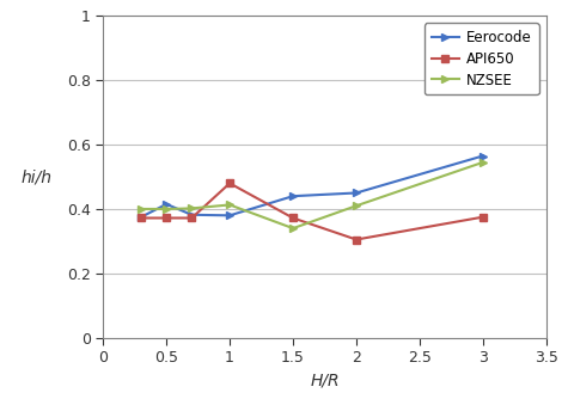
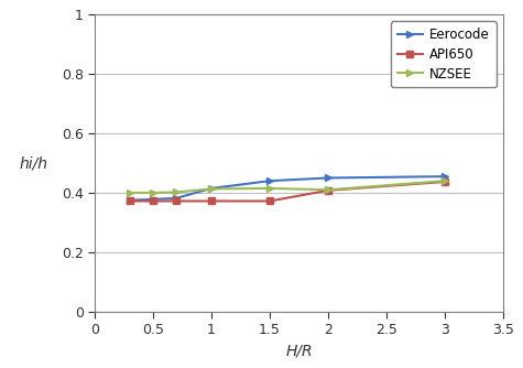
Eerocode/0.5: 0.415 -> 0.378
Eerocode/1: 0.380 -> 0.415
API650/1: 0.480 -> 0.372
NZSEE/1.5: 0.340 -> 0.415
API650/2: 0.305 -> 0.408
Eerocode/3: 0.565 -> 0.455
API650/3: 0.375 -> 0.437
NZSEE/3: 0.545 -> 0.440
